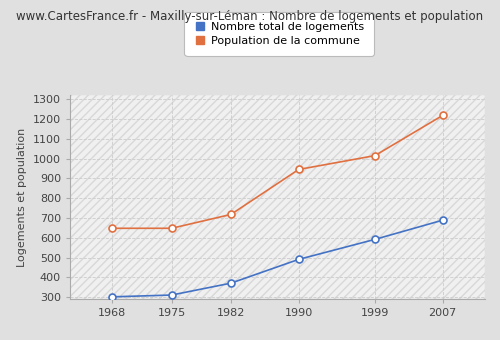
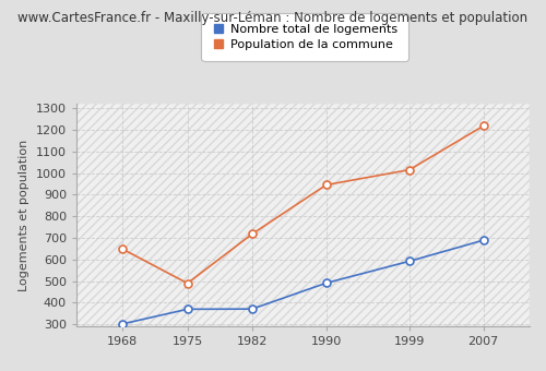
Nombre total de logements/1975: 310 -> 370
Population de la commune/1975: 650 -> 490
